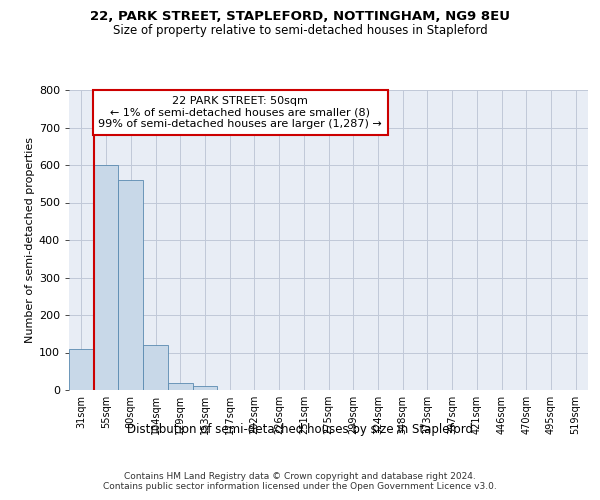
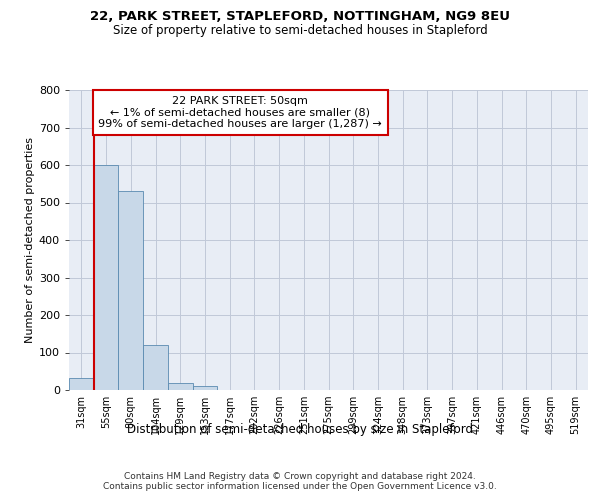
31sqm: 110 -> 31
80sqm: 560 -> 530
